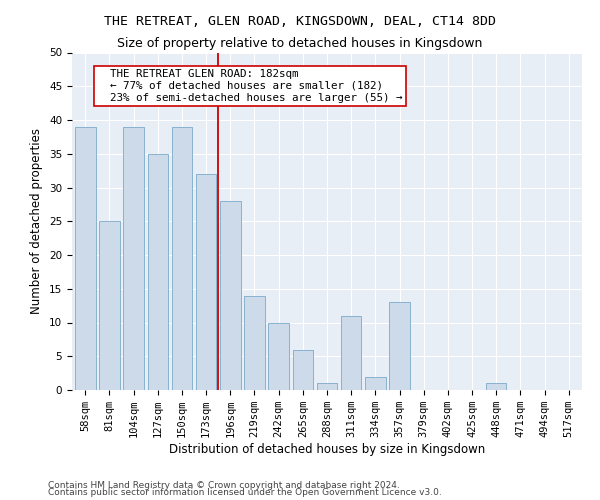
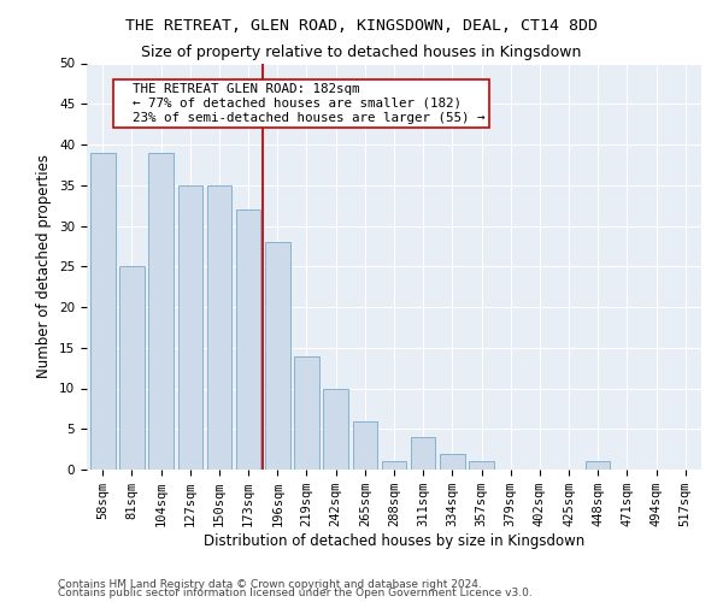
150sqm: 39 -> 35
311sqm: 11 -> 4
357sqm: 13 -> 1
